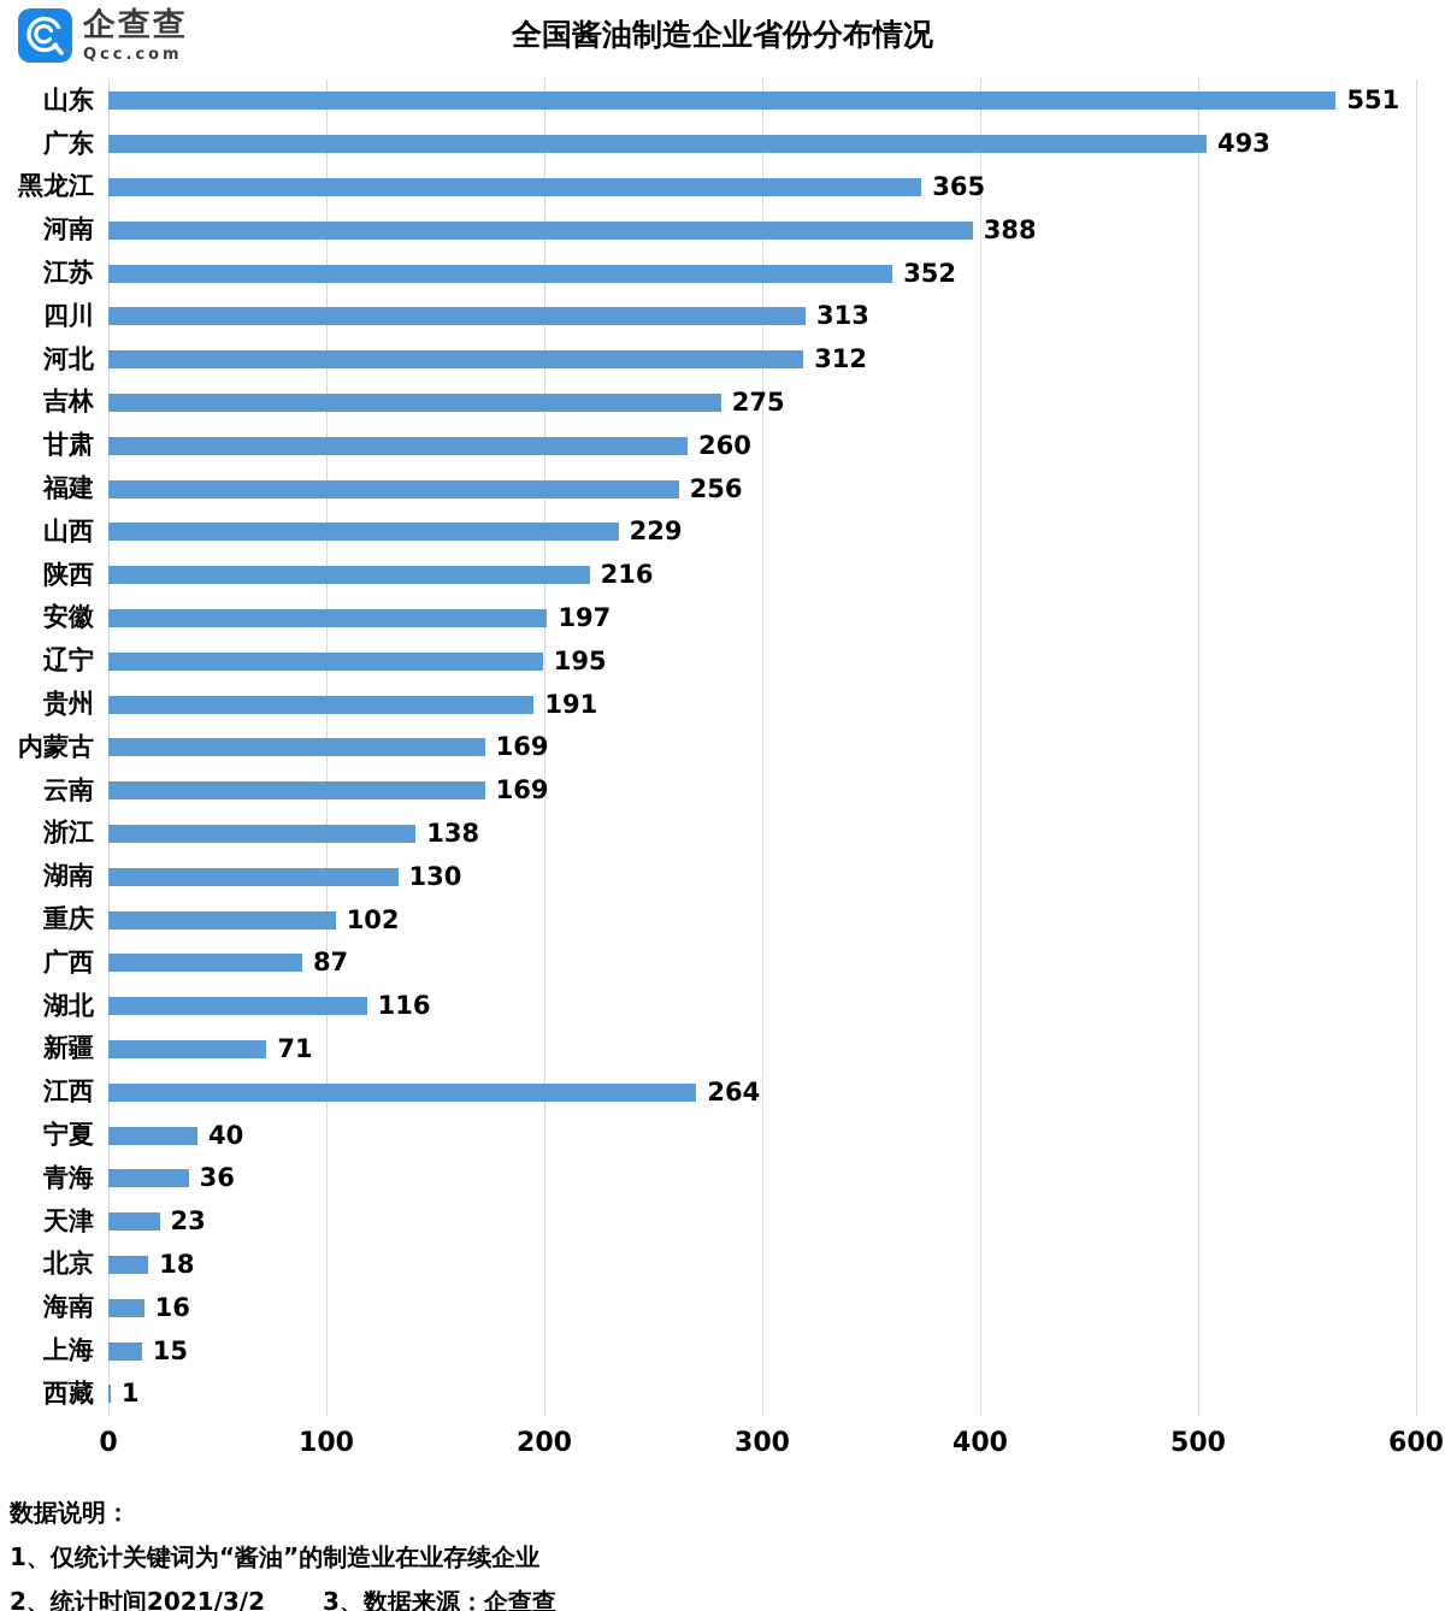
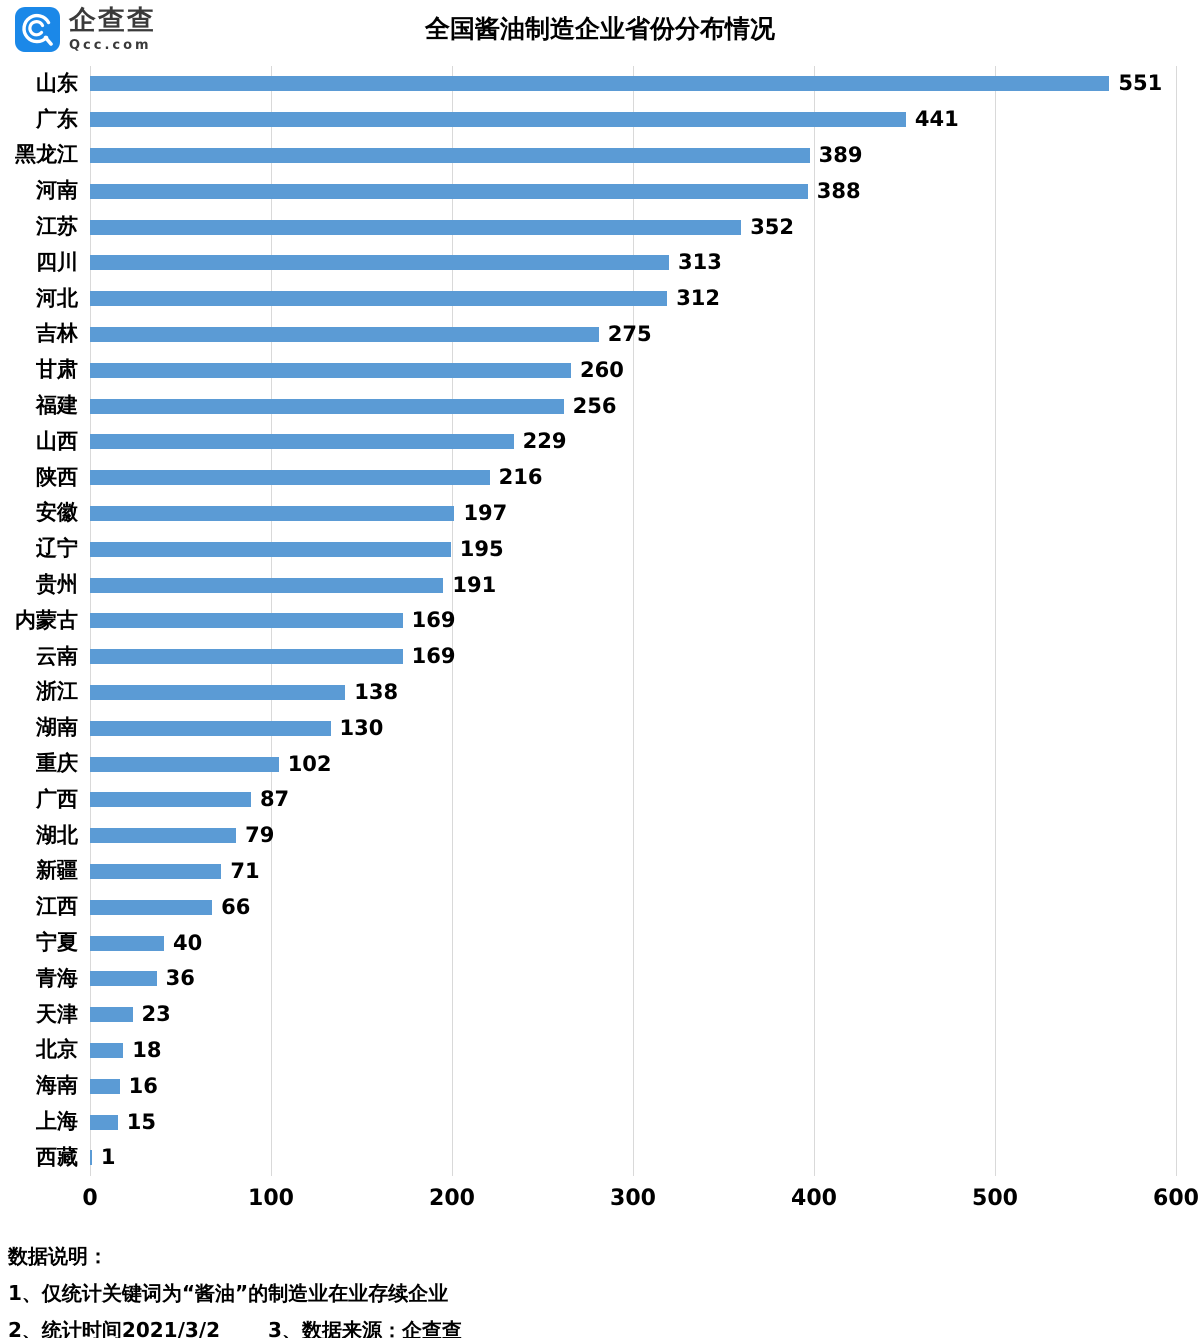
广东: 493 -> 441
黑龙江: 365 -> 389
湖北: 116 -> 79
江西: 264 -> 66
